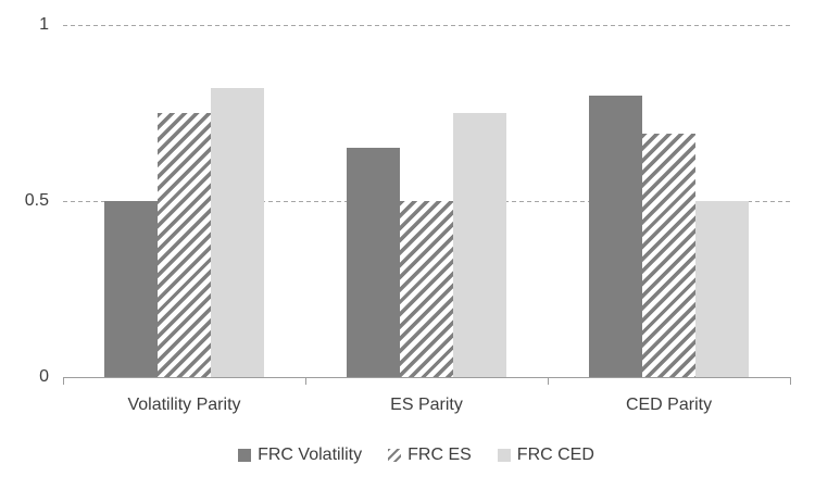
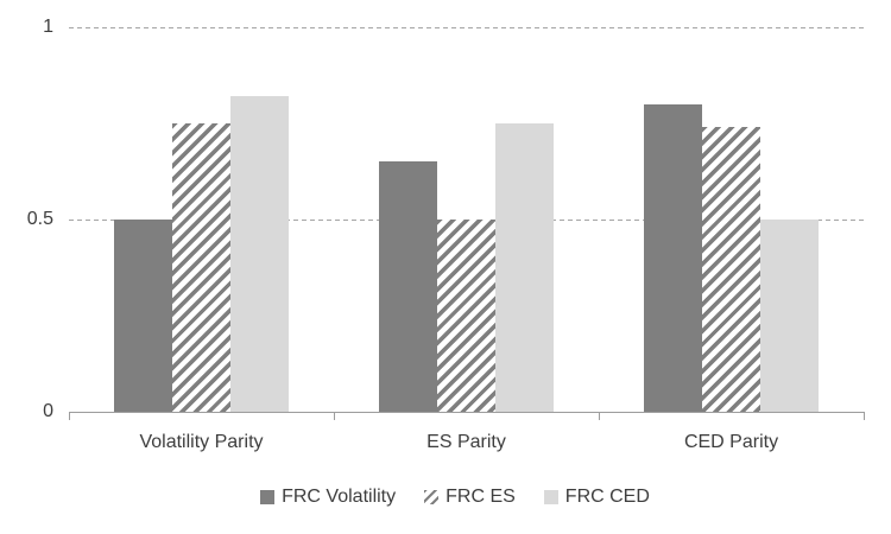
FRC ES/CED Parity: 0.69 -> 0.74
